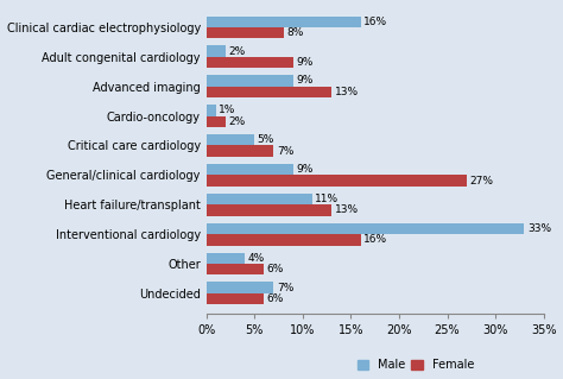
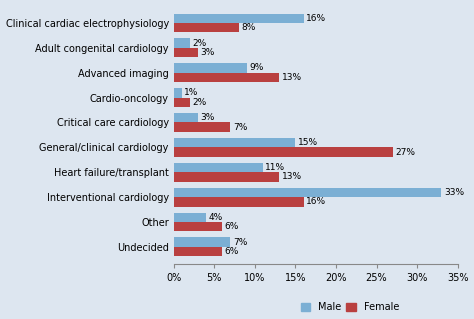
Female/Adult congenital cardiology: 9% -> 3%
Male/Critical care cardiology: 5% -> 3%
Male/General/clinical cardiology: 9% -> 15%
